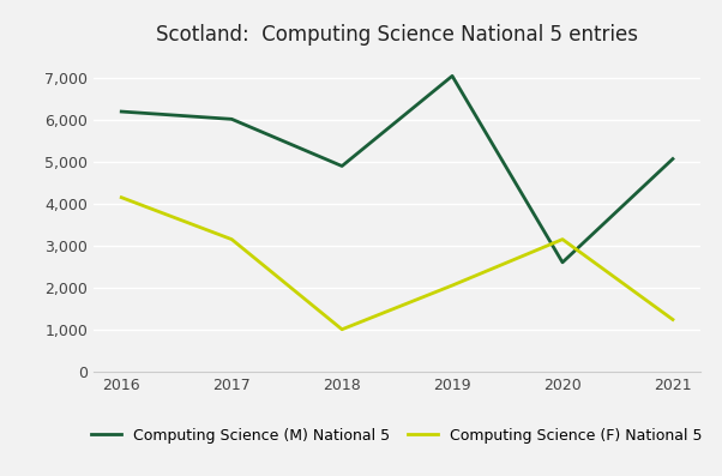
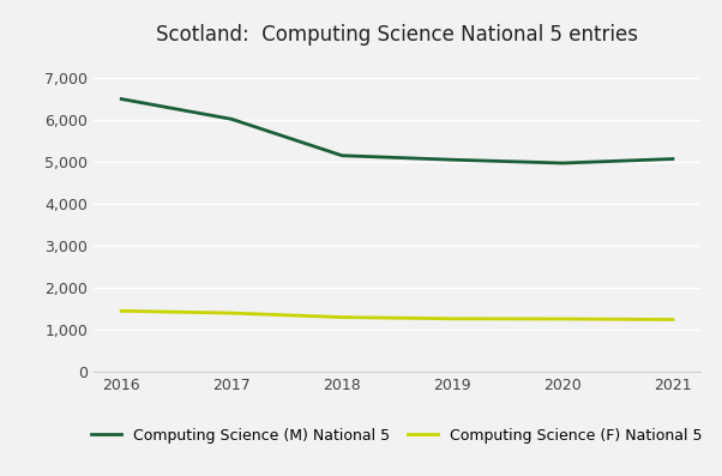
Computing Science (M) National 5/2016: 6,200 -> 6,500
Computing Science (F) National 5/2016: 4,150 -> 1,440
Computing Science (F) National 5/2017: 3,150 -> 1,390
Computing Science (M) National 5/2018: 4,900 -> 5,150
Computing Science (F) National 5/2018: 1,000 -> 1,290
Computing Science (M) National 5/2019: 7,050 -> 5,050
Computing Science (F) National 5/2019: 2,050 -> 1,260
Computing Science (M) National 5/2020: 2,600 -> 4,970
Computing Science (F) National 5/2020: 3,150 -> 1,250
